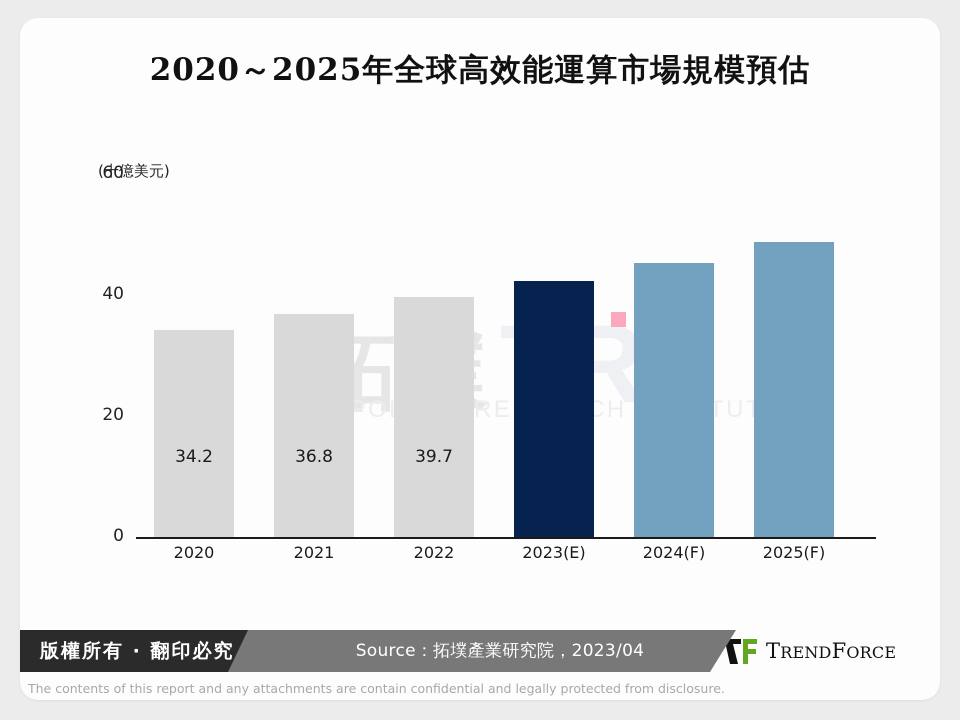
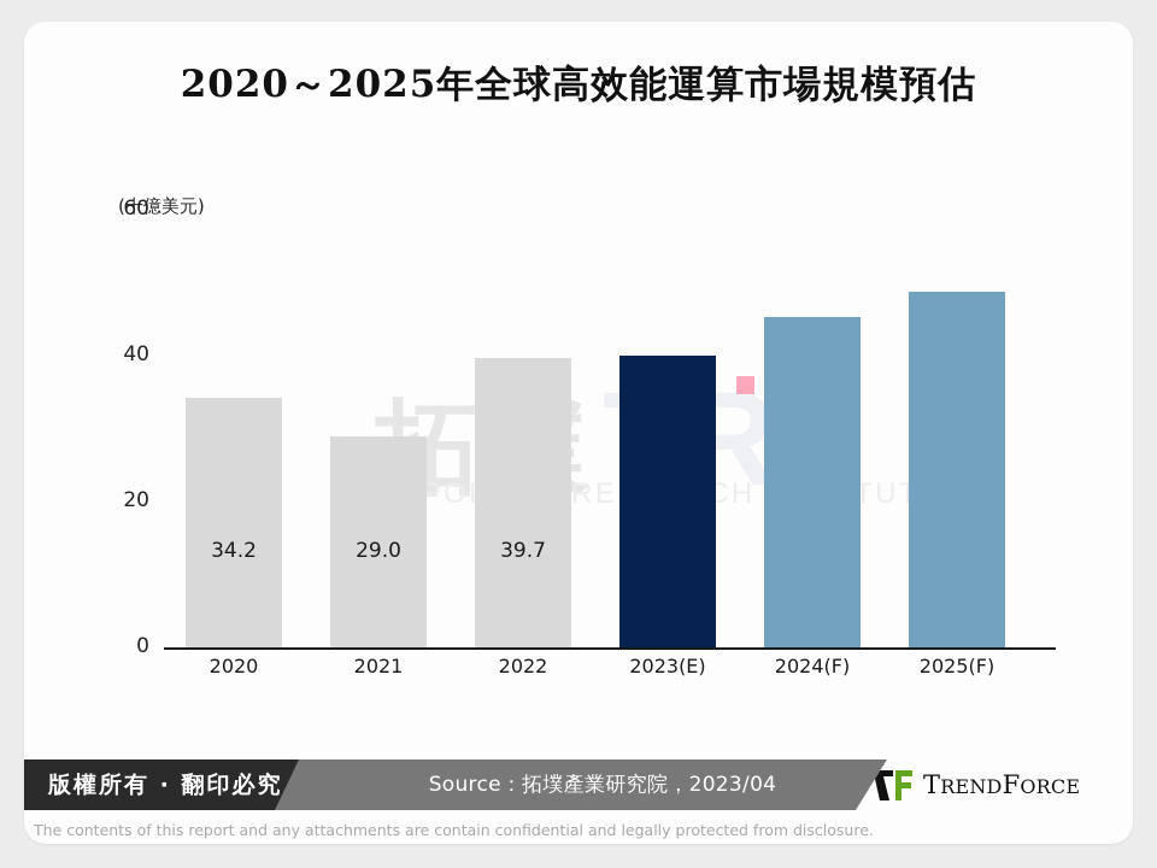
2021: 36.8 -> 29.0
2023(E): 42 -> 40
